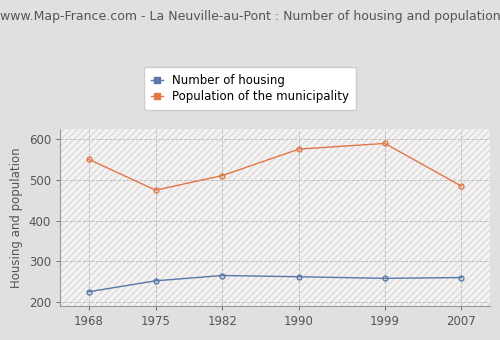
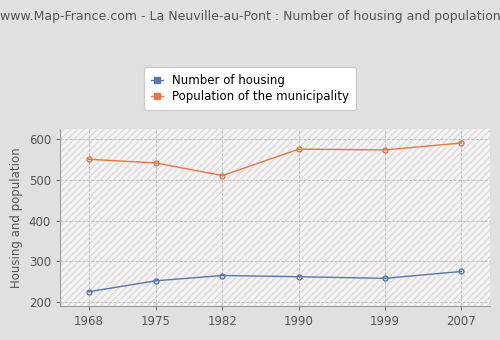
Population of the municipality/1975: 475 -> 542
Population of the municipality/1999: 590 -> 574
Number of housing/2007: 260 -> 275
Population of the municipality/2007: 485 -> 591
